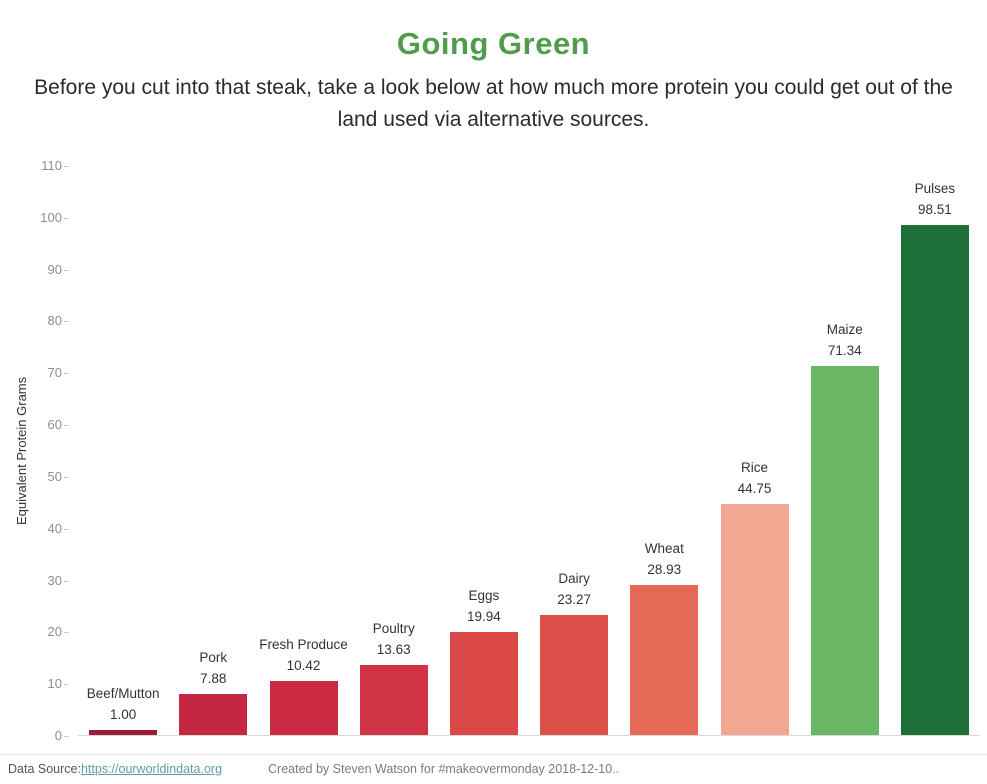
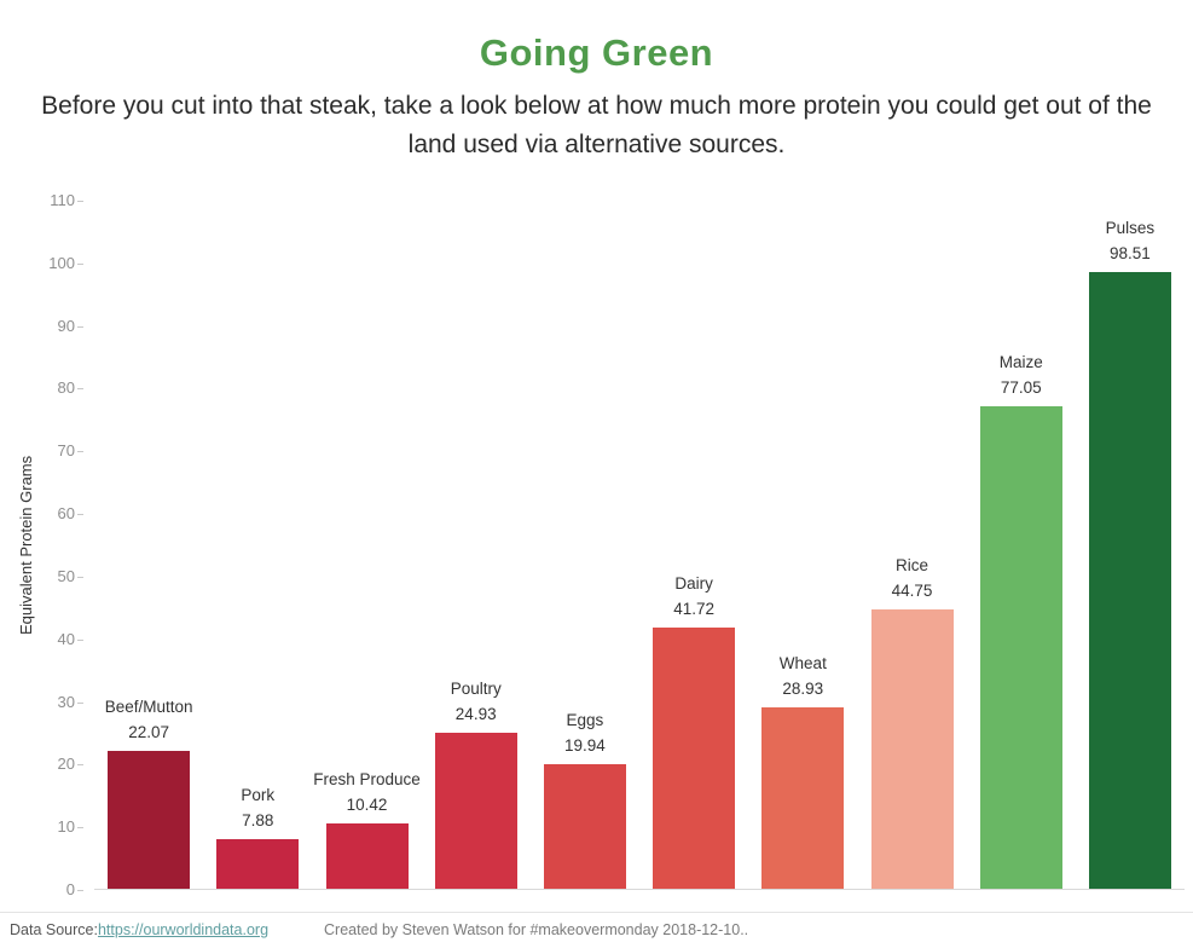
Beef/Mutton: 1.00 -> 22.07
Poultry: 13.63 -> 24.93
Dairy: 23.27 -> 41.72
Maize: 71.34 -> 77.05
